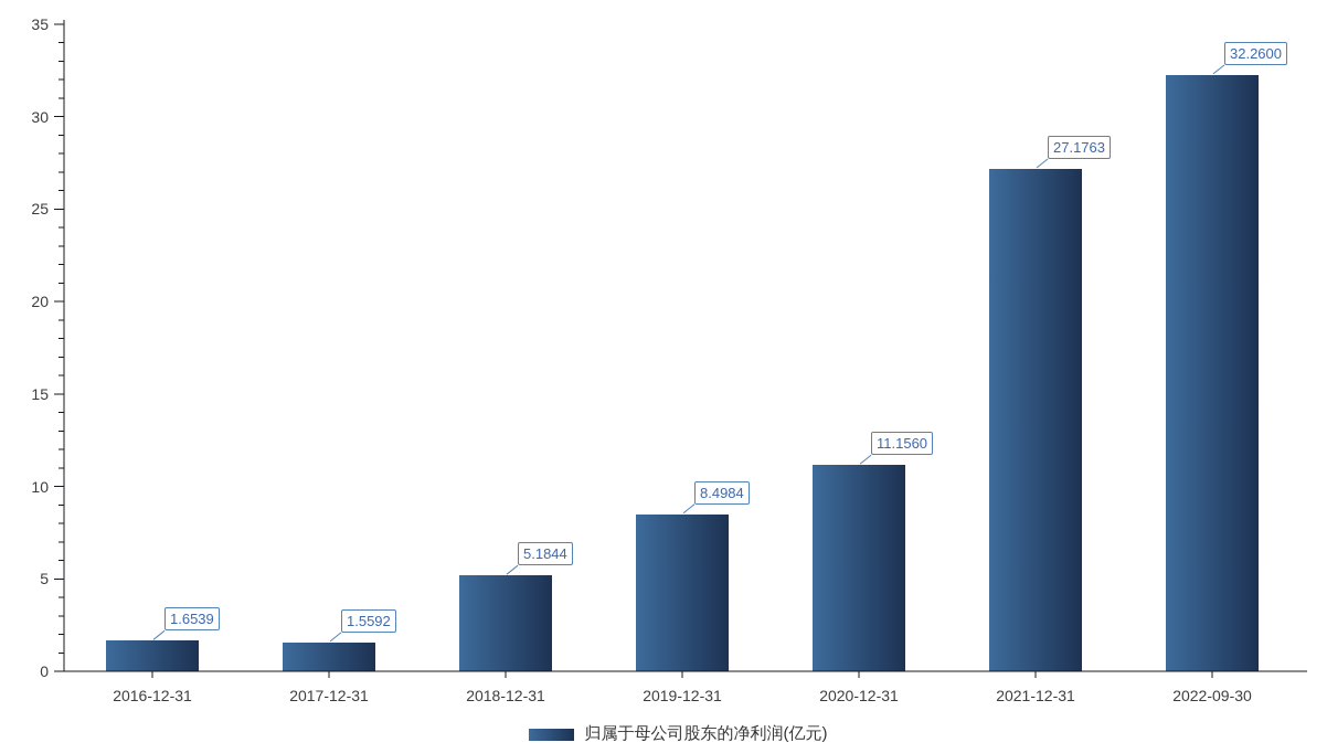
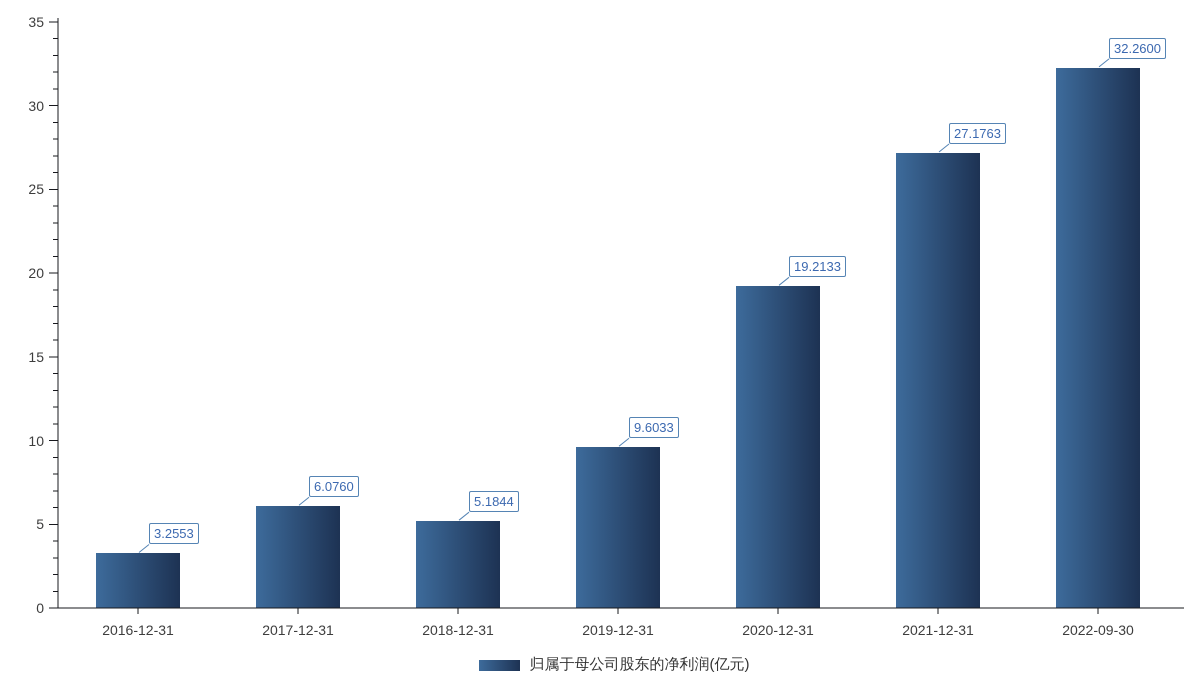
2016-12-31: 1.6539 -> 3.2553
2017-12-31: 1.5592 -> 6.0760
2019-12-31: 8.4984 -> 9.6033
2020-12-31: 11.1560 -> 19.2133
